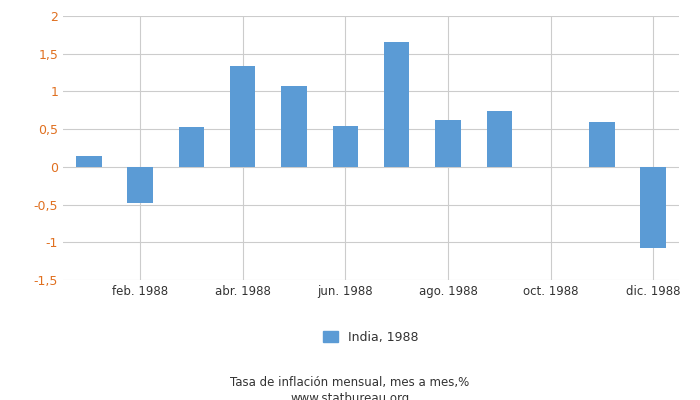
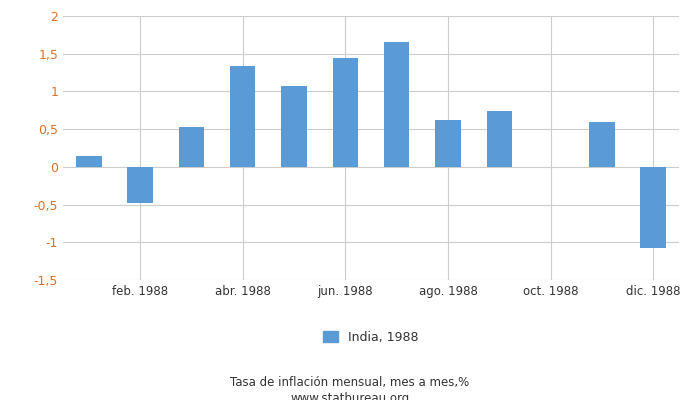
jun. 1988: 0,54 -> 1,44
